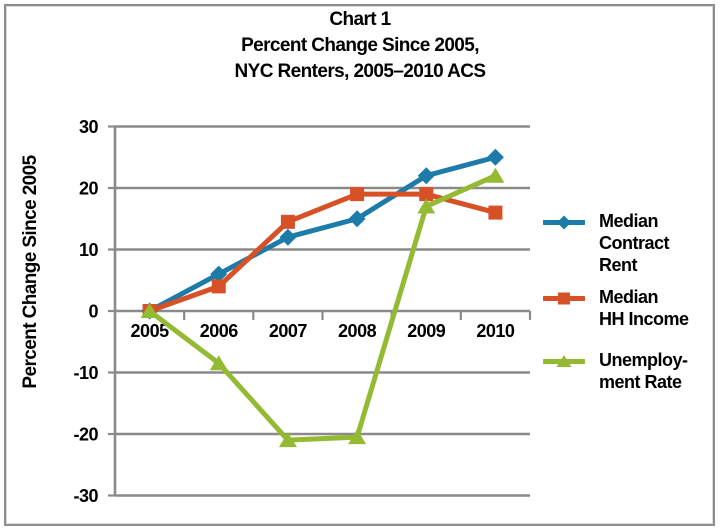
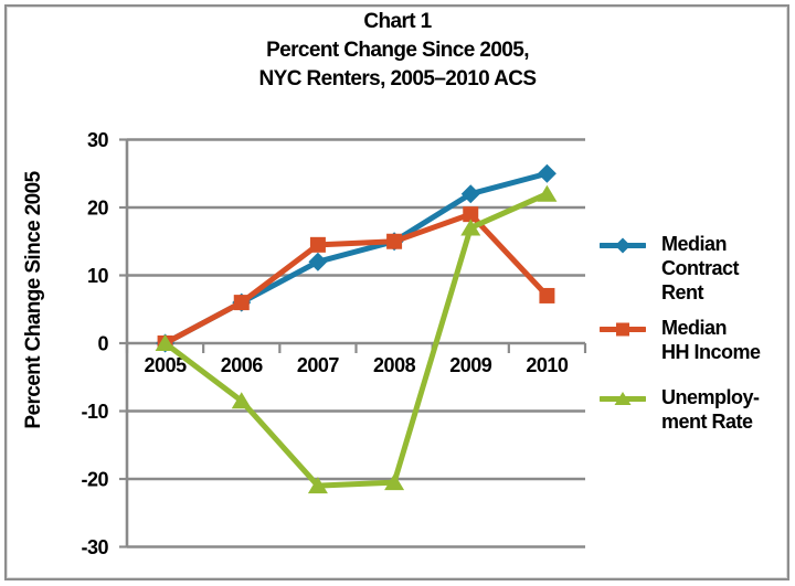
Median HH Income/2006: 4 -> 6
Median HH Income/2008: 19 -> 15
Median HH Income/2010: 16 -> 7
